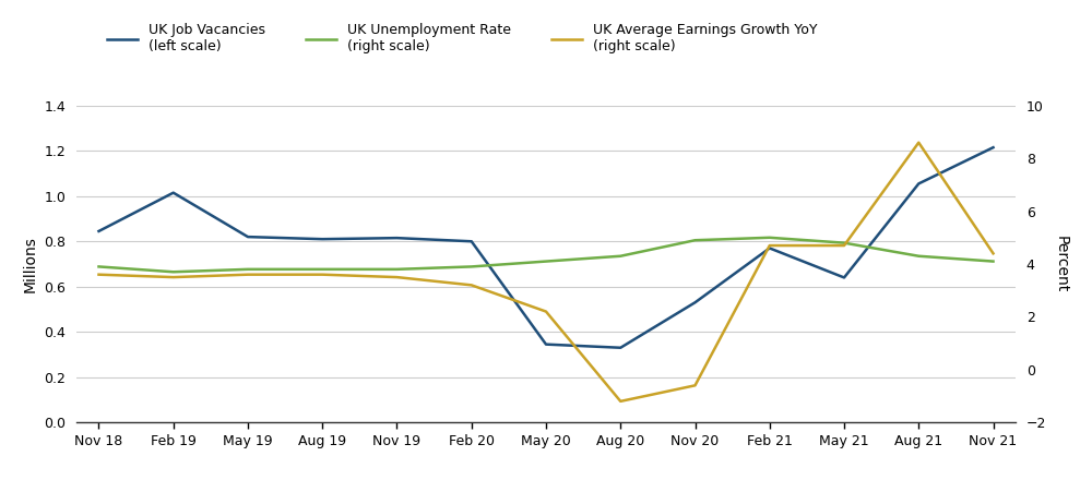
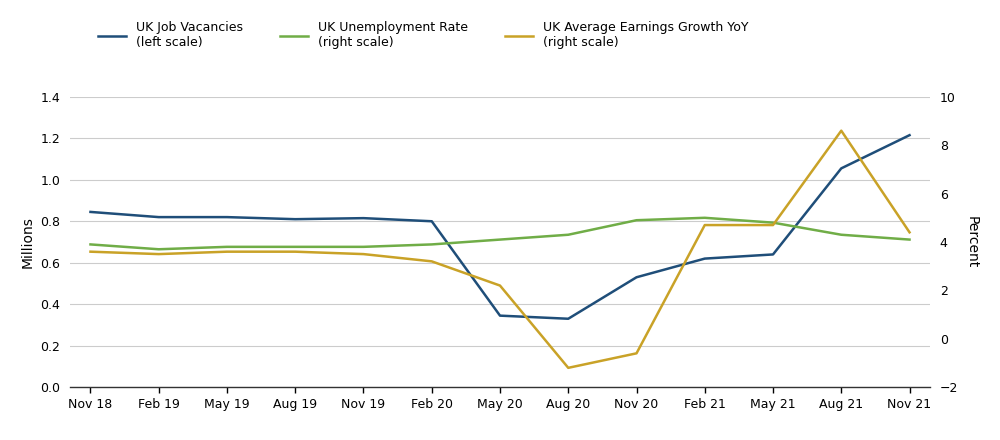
UK Job Vacancies (left scale)/Feb 19: 1.015 -> 0.820
UK Job Vacancies (left scale)/Feb 21: 0.770 -> 0.620
